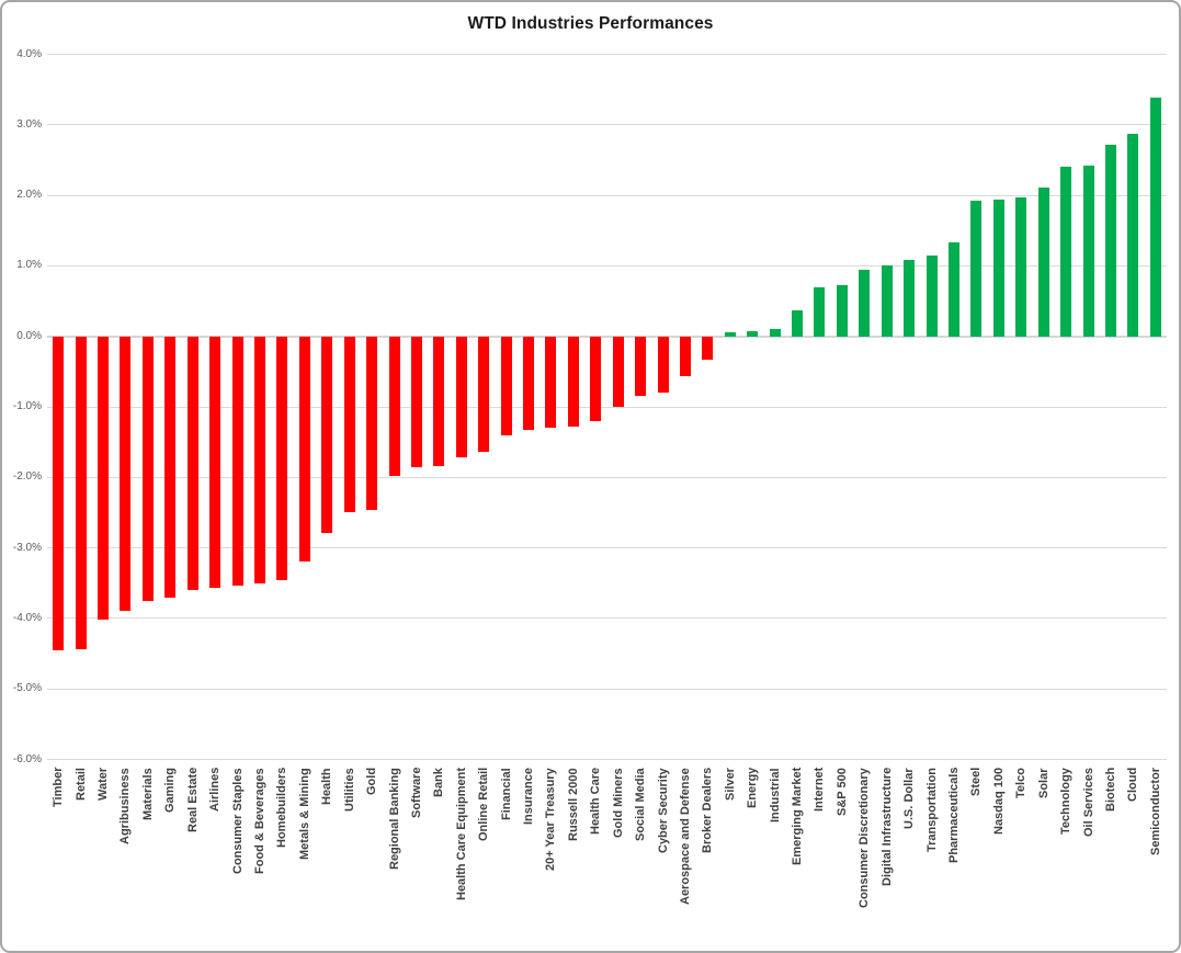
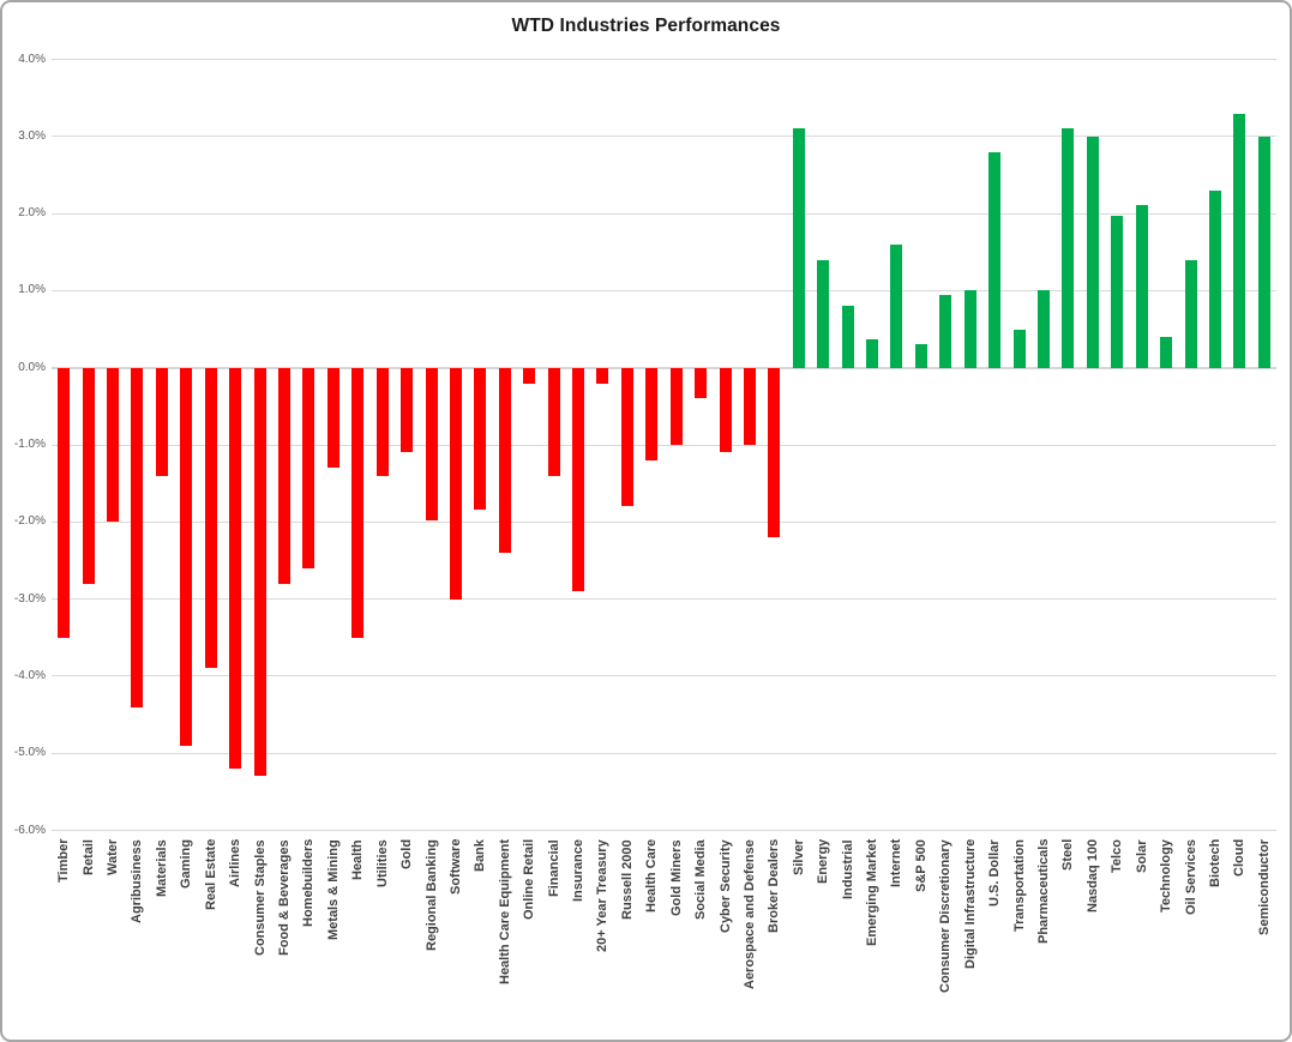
Timber: -4.5% -> -3.5%
Retail: -4.4% -> -2.8%
Water: -4.0% -> -2.0%
Agribusiness: -3.9% -> -4.4%
Materials: -3.8% -> -1.4%
Gaming: -3.7% -> -4.9%
Real Estate: -3.6% -> -3.9%
Airlines: -3.6% -> -5.2%
Consumer Staples: -3.5% -> -5.3%
Food & Beverages: -3.5% -> -2.8%
Homebuilders: -3.5% -> -2.6%
Metals & Mining: -3.2% -> -1.3%
Health: -2.8% -> -3.5%
Utilities: -2.5% -> -1.4%
Gold: -2.5% -> -1.1%
Software: -1.9% -> -3.0%
Health Care Equipment: -1.7% -> -2.4%
Online Retail: -1.6% -> -0.2%
Insurance: -1.3% -> -2.9%
20+ Year Treasury: -1.3% -> -0.2%
Russell 2000: -1.3% -> -1.8%
Social Media: -0.8% -> -0.4%
Cyber Security: -0.8% -> -1.1%
Aerospace and Defense: -0.6% -> -1.0%
Broker Dealers: -0.3% -> -2.2%
Silver: 0.1% -> 3.1%
Energy: 0.1% -> 1.4%
Industrial: 0.1% -> 0.8%
Internet: 0.7% -> 1.6%
S&P 500: 0.7% -> 0.3%
U.S. Dollar: 1.1% -> 2.8%
Transportation: 1.1% -> 0.5%
Pharmaceuticals: 1.3% -> 1.0%
Steel: 1.9% -> 3.1%
Nasdaq 100: 1.9% -> 3.0%
Technology: 2.4% -> 0.4%
Oil Services: 2.4% -> 1.4%
Biotech: 2.7% -> 2.3%
Cloud: 2.9% -> 3.3%
Semiconductor: 3.4% -> 3.0%
